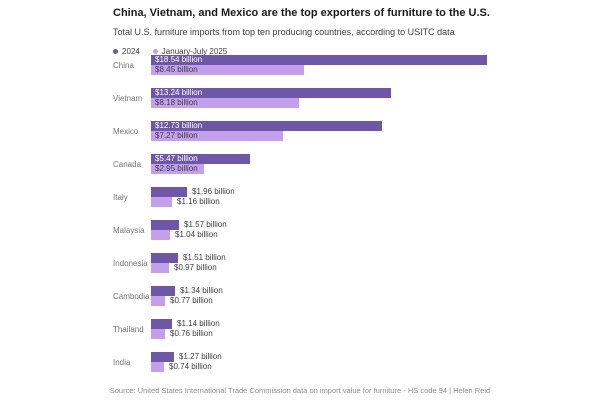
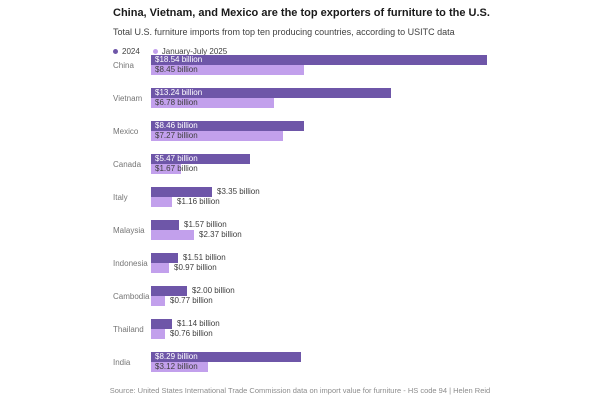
January-July 2025/Vietnam: $8.18 -> $6.78
2024/Mexico: $12.73 -> $8.46
January-July 2025/Canada: $2.95 -> $1.67
2024/Italy: $1.96 -> $3.35
January-July 2025/Malaysia: $1.04 -> $2.37
2024/Cambodia: $1.34 -> $2.00
2024/India: $1.27 -> $8.29
January-July 2025/India: $0.74 -> $3.12
